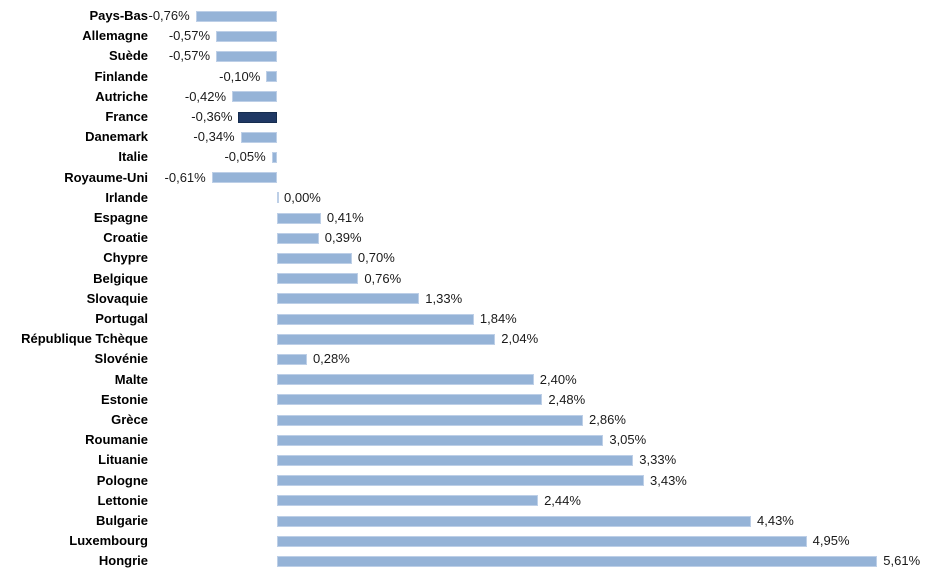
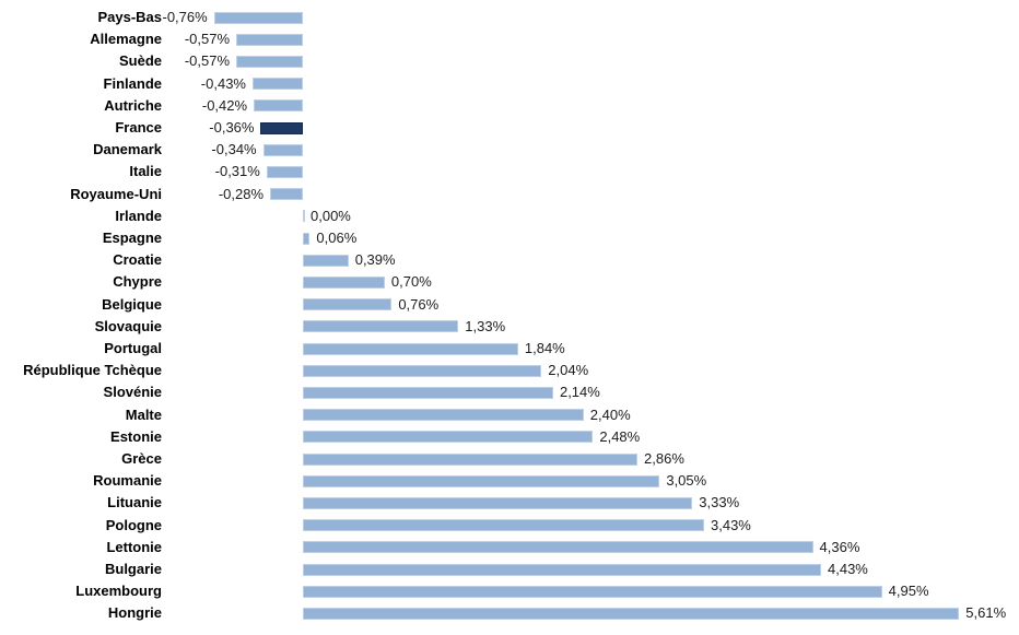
Finlande: -0,10% -> -0,43%
Italie: -0,05% -> -0,31%
Royaume-Uni: -0,61% -> -0,28%
Espagne: 0,41% -> 0,06%
Slovénie: 0,28% -> 2,14%
Lettonie: 2,44% -> 4,36%
